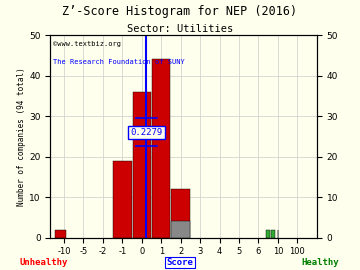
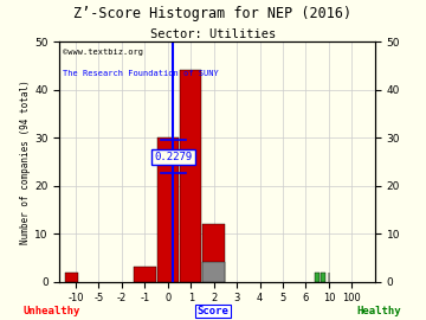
-1: 19 -> 3
0: 36 -> 30
